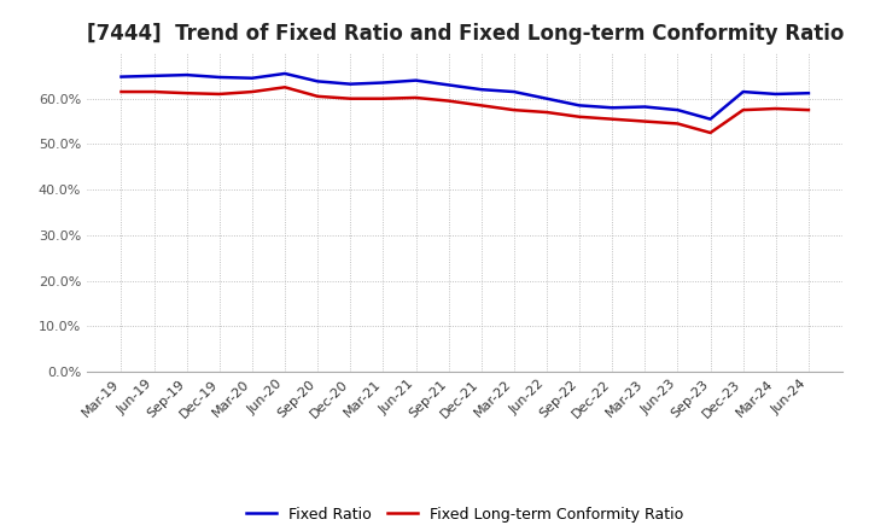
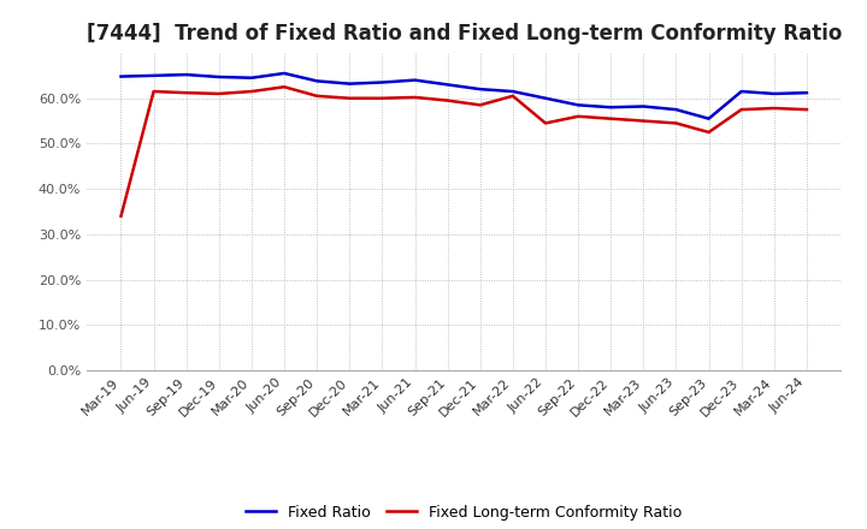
Fixed Long-term Conformity Ratio/Mar-19: 61.5% -> 34.0%
Fixed Long-term Conformity Ratio/Mar-22: 57.5% -> 60.5%
Fixed Long-term Conformity Ratio/Jun-22: 57.0% -> 54.5%
